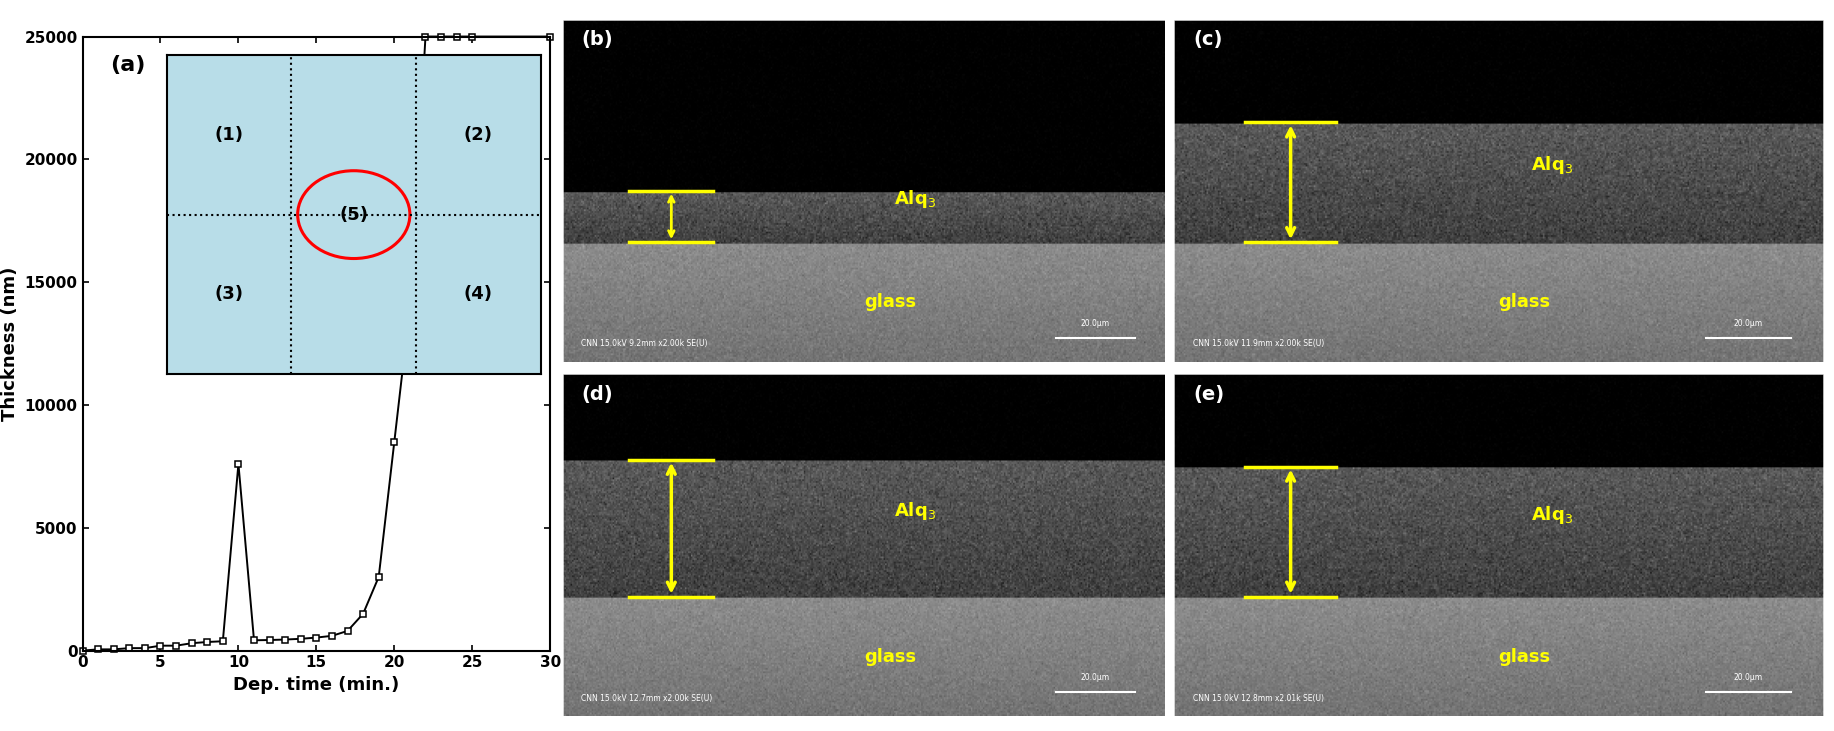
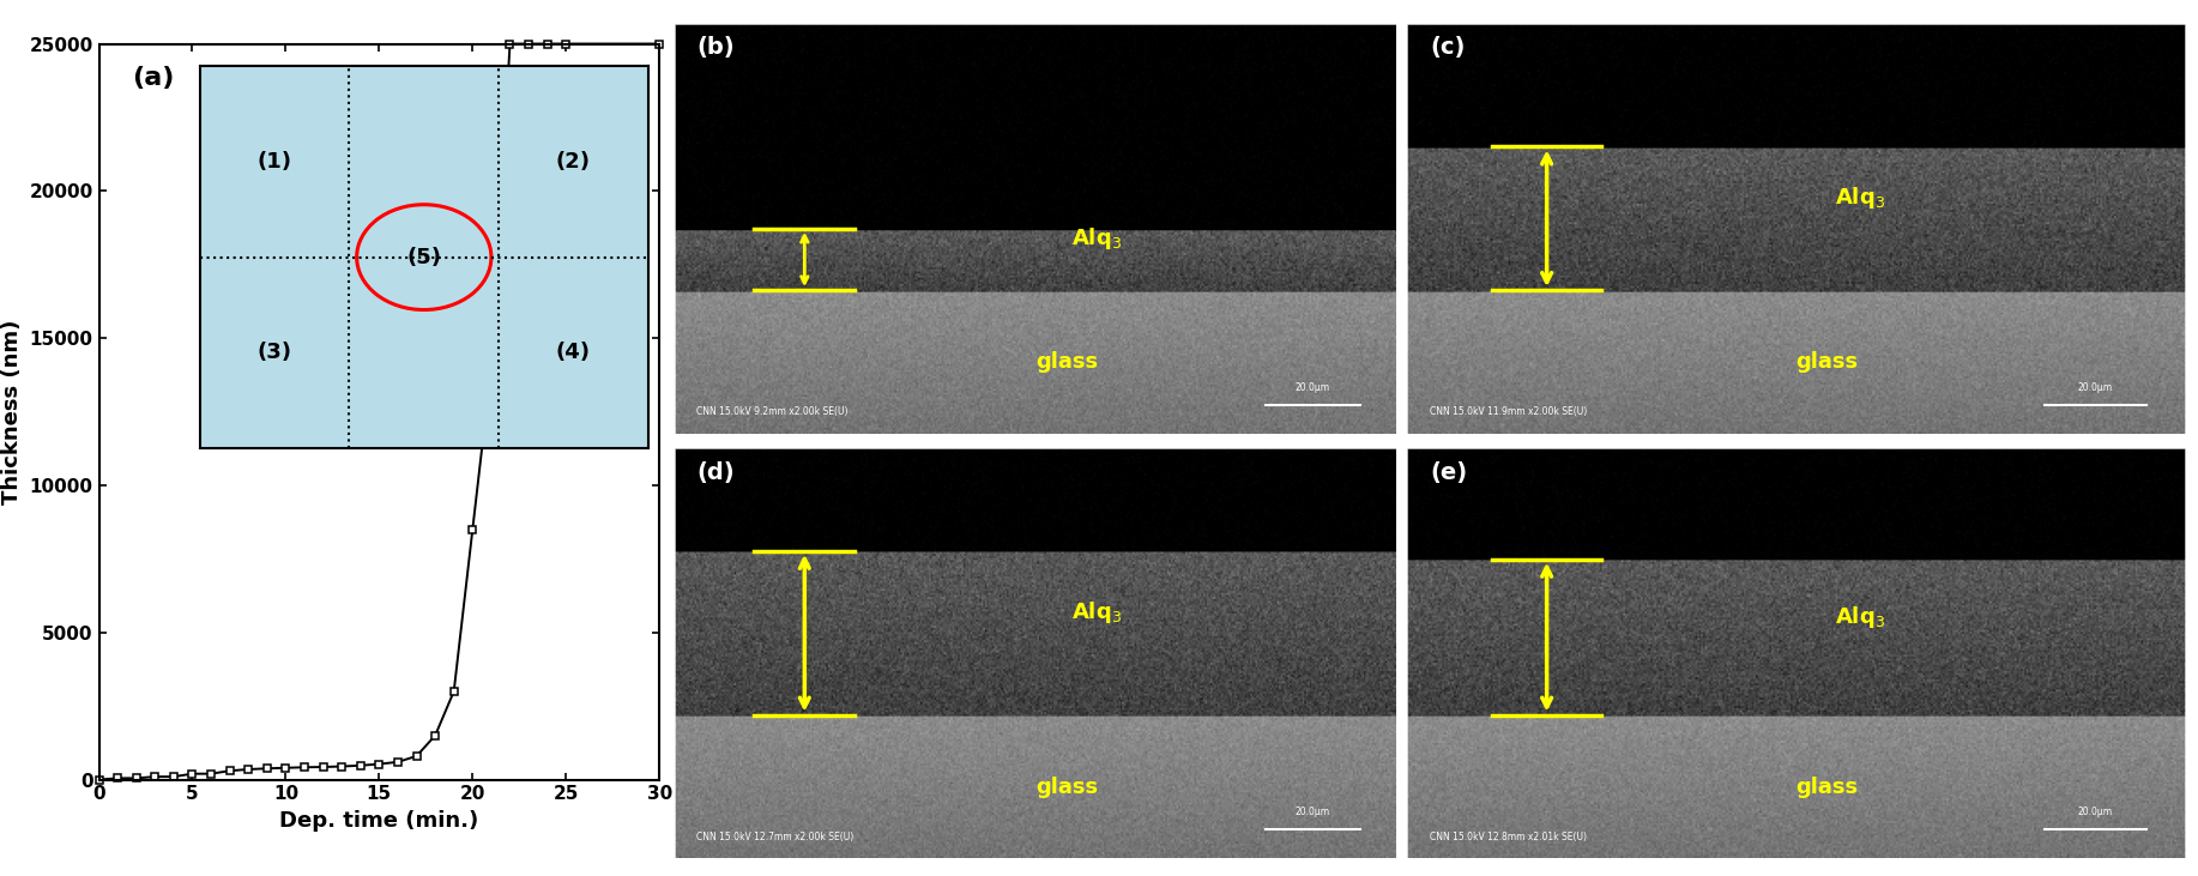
10: 7600 -> 400
